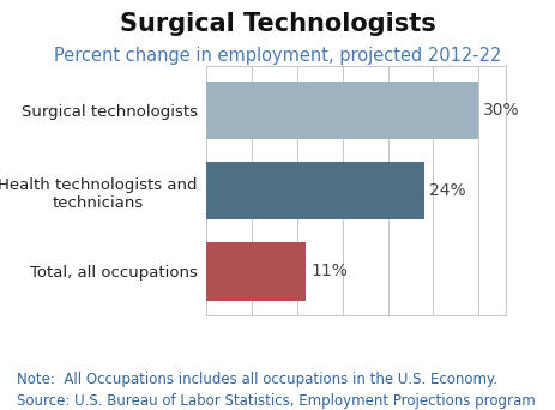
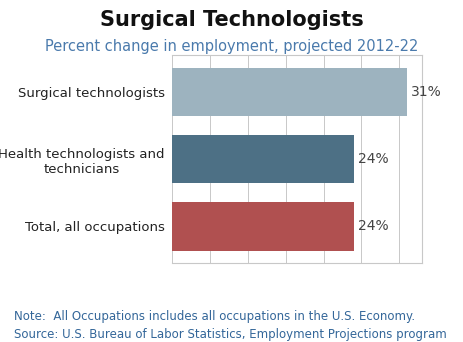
Surgical technologists: 30% -> 31%
Total, all occupations: 11% -> 24%
